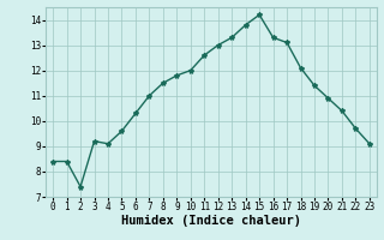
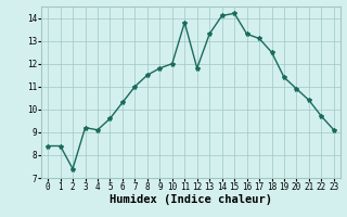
11: 12.6 -> 13.8
12: 13.0 -> 11.8
14: 13.8 -> 14.1
18: 12.1 -> 12.5
